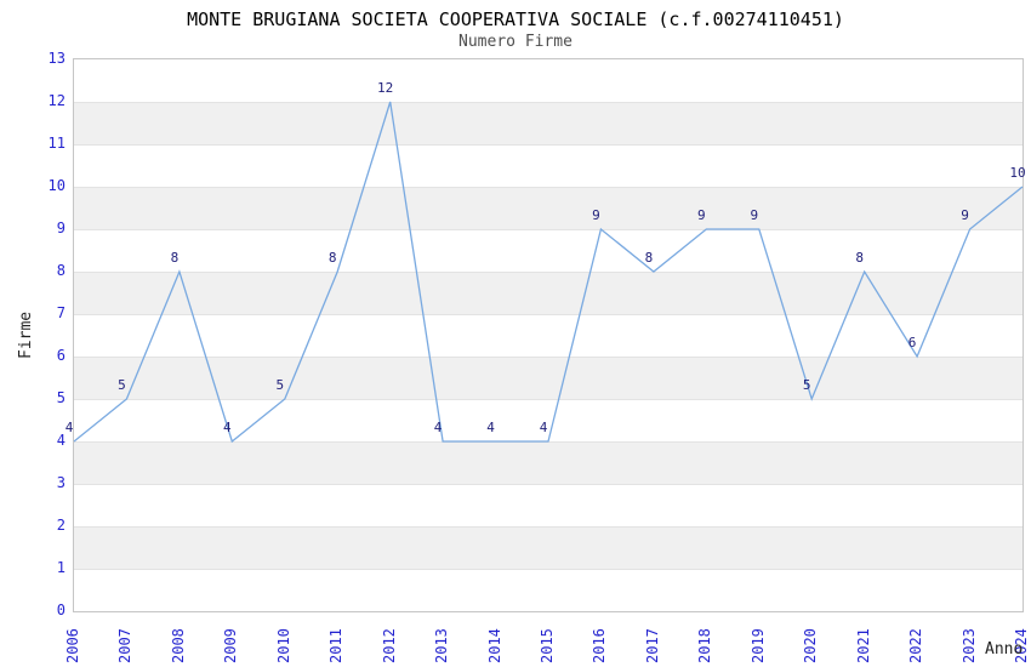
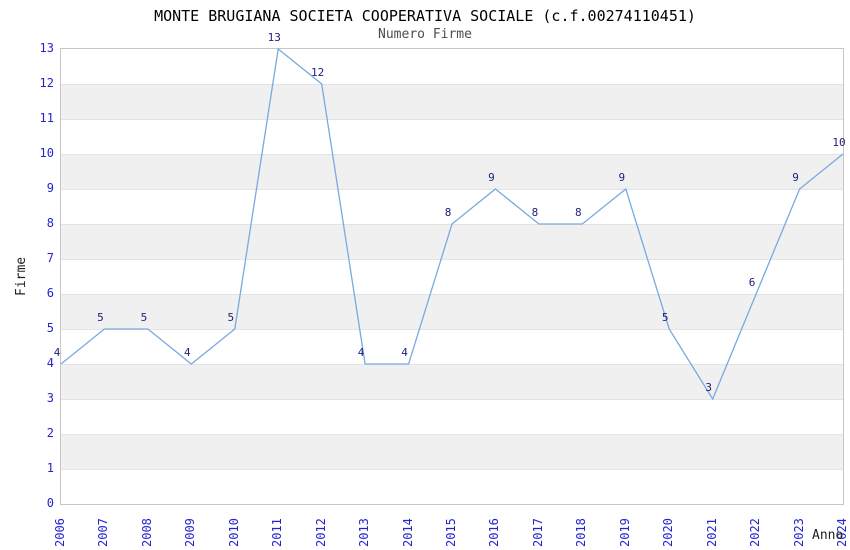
2008: 8 -> 5
2011: 8 -> 13
2015: 4 -> 8
2018: 9 -> 8
2021: 8 -> 3
